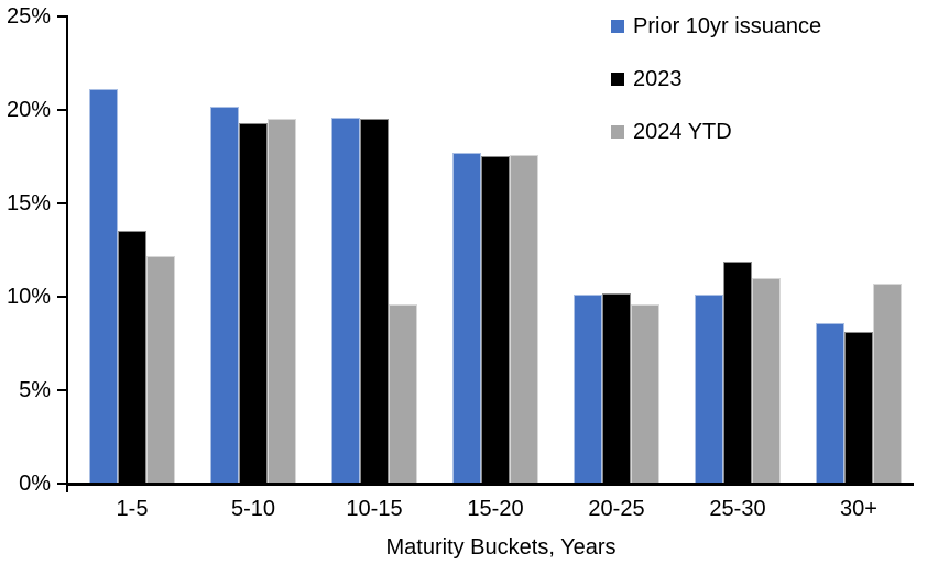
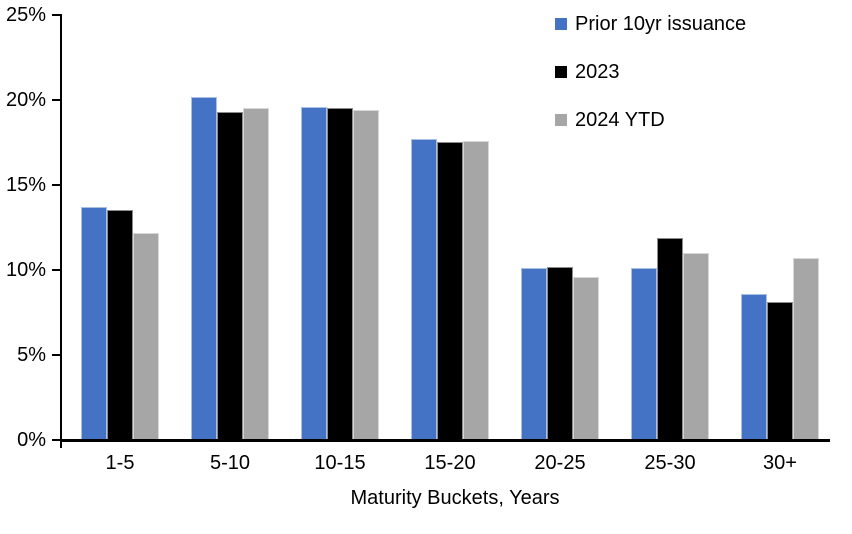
Prior 10yr issuance/1-5: 21.1% -> 13.7%
2024 YTD/10-15: 9.6% -> 19.4%
